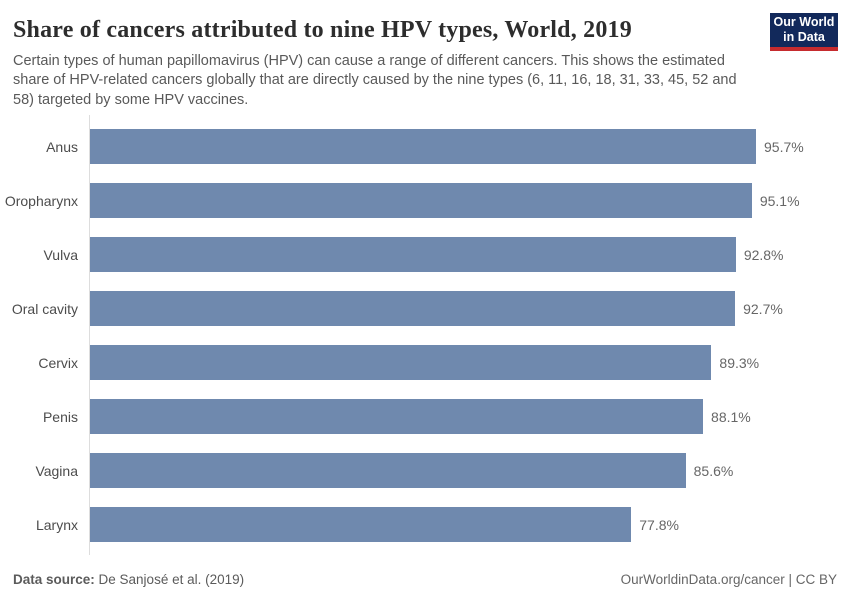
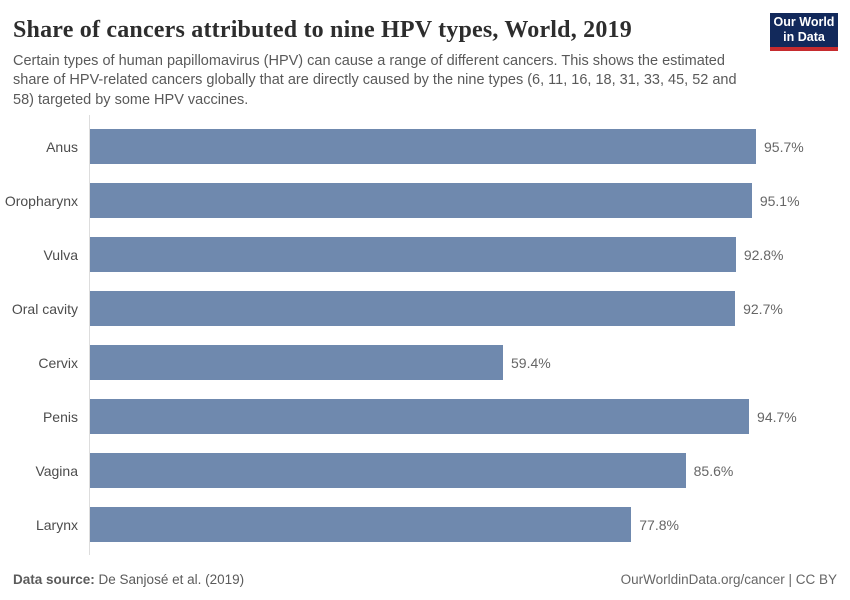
Cervix: 89.3% -> 59.4%
Penis: 88.1% -> 94.7%
